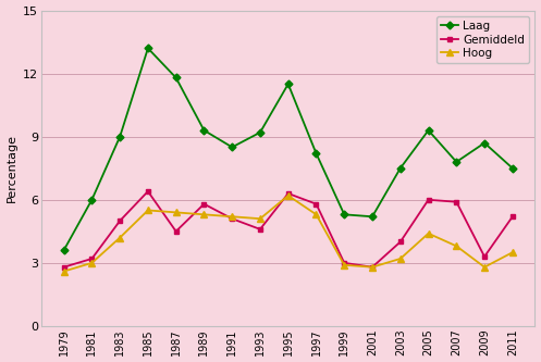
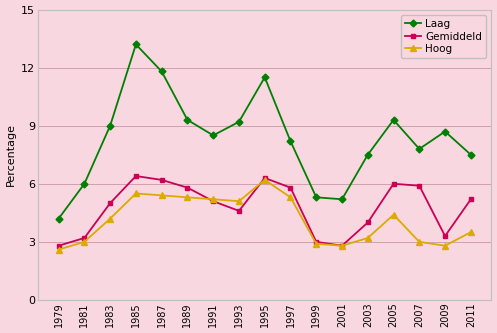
Laag/1979: 3.6 -> 4.2
Gemiddeld/1987: 4.5 -> 6.2
Hoog/2007: 3.8 -> 3.0
